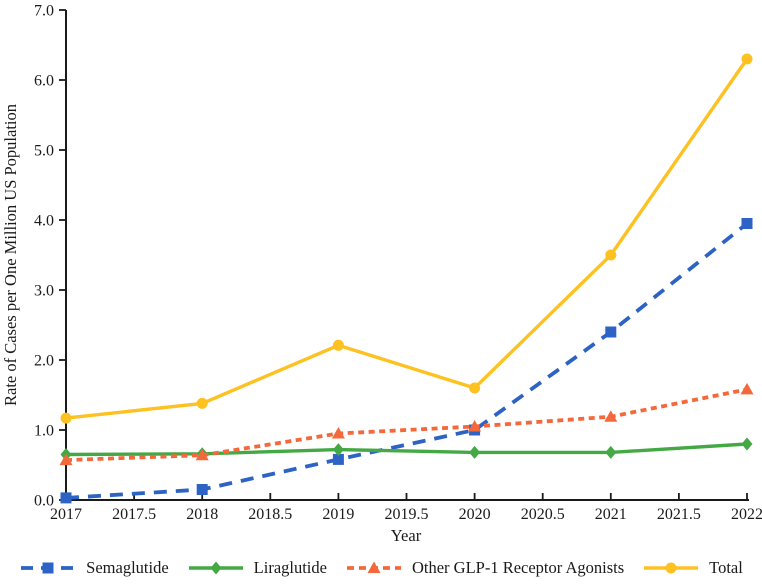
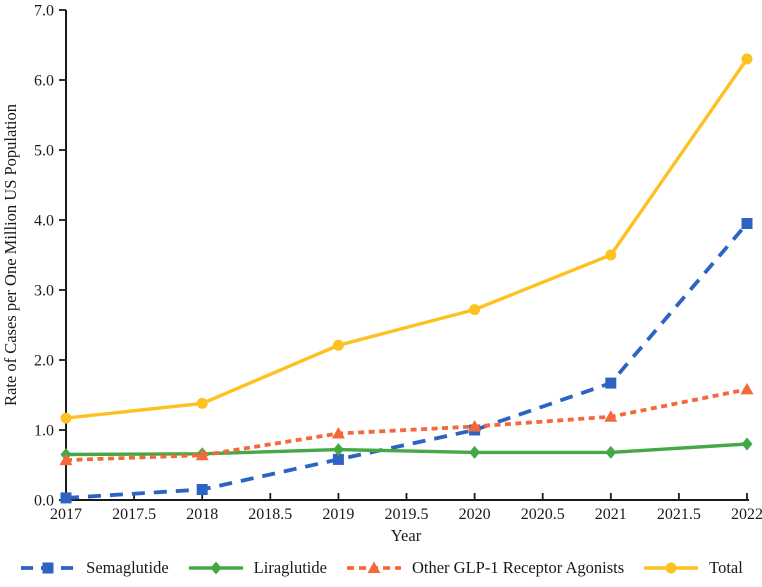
Total/2020: 1.6 -> 2.7
Semaglutide/2021: 2.4 -> 1.7
